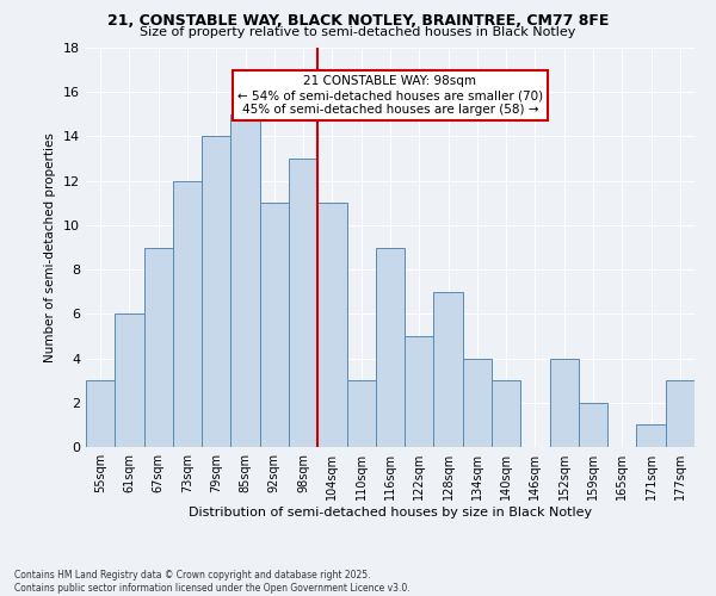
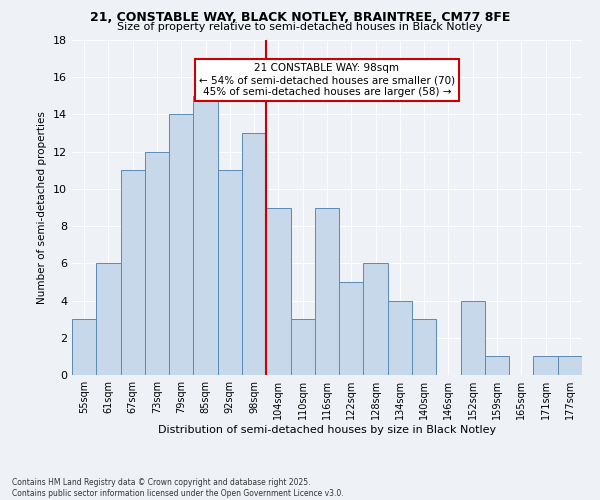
67sqm: 9 -> 11
104sqm: 11 -> 9
128sqm: 7 -> 6
159sqm: 2 -> 1
177sqm: 3 -> 1
